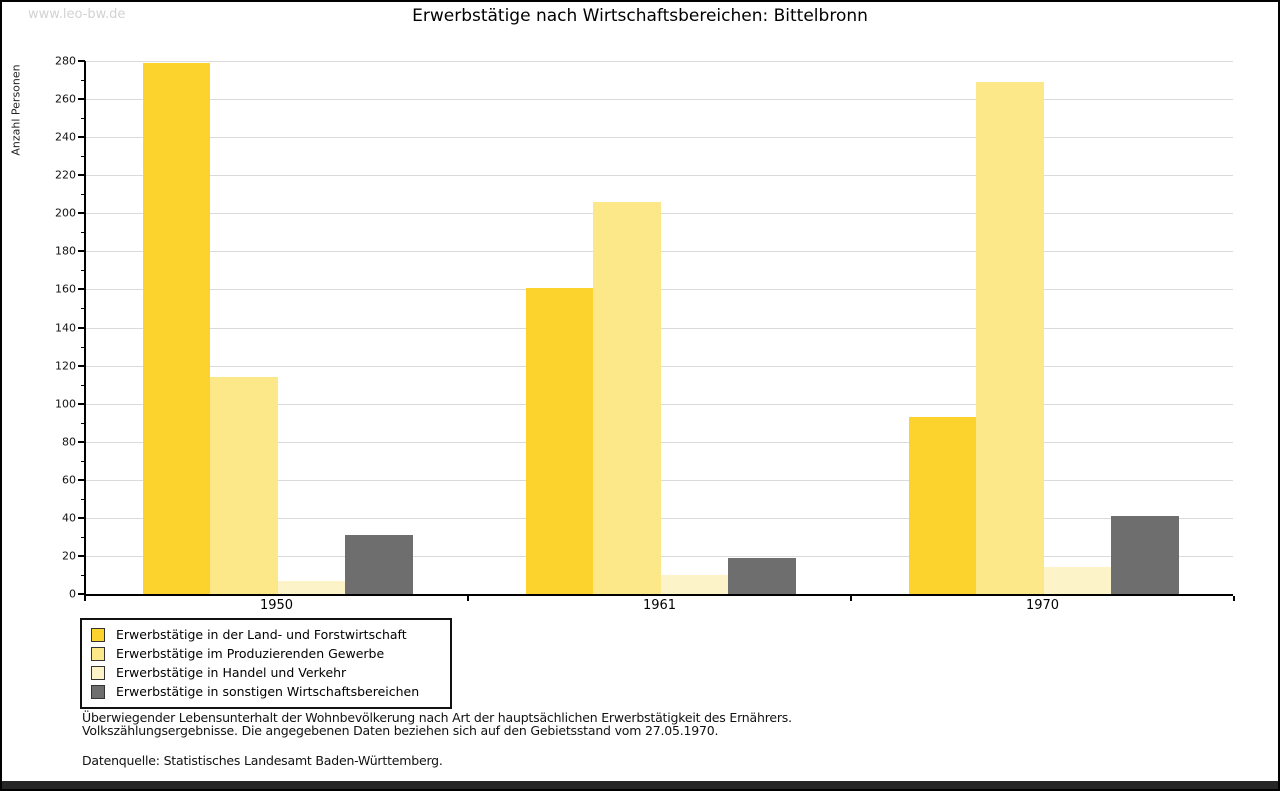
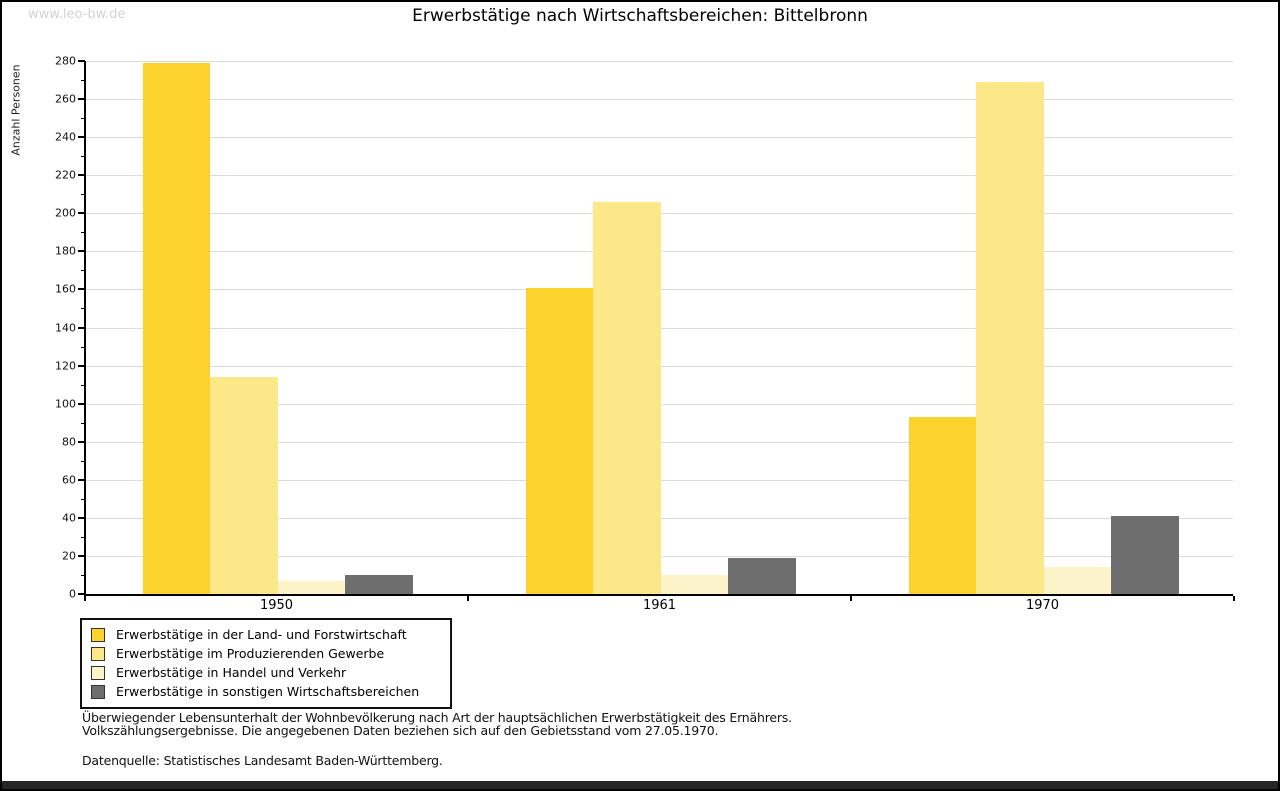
Erwerbstätige in sonstigen Wirtschaftsbereichen/1950: 31 -> 10
